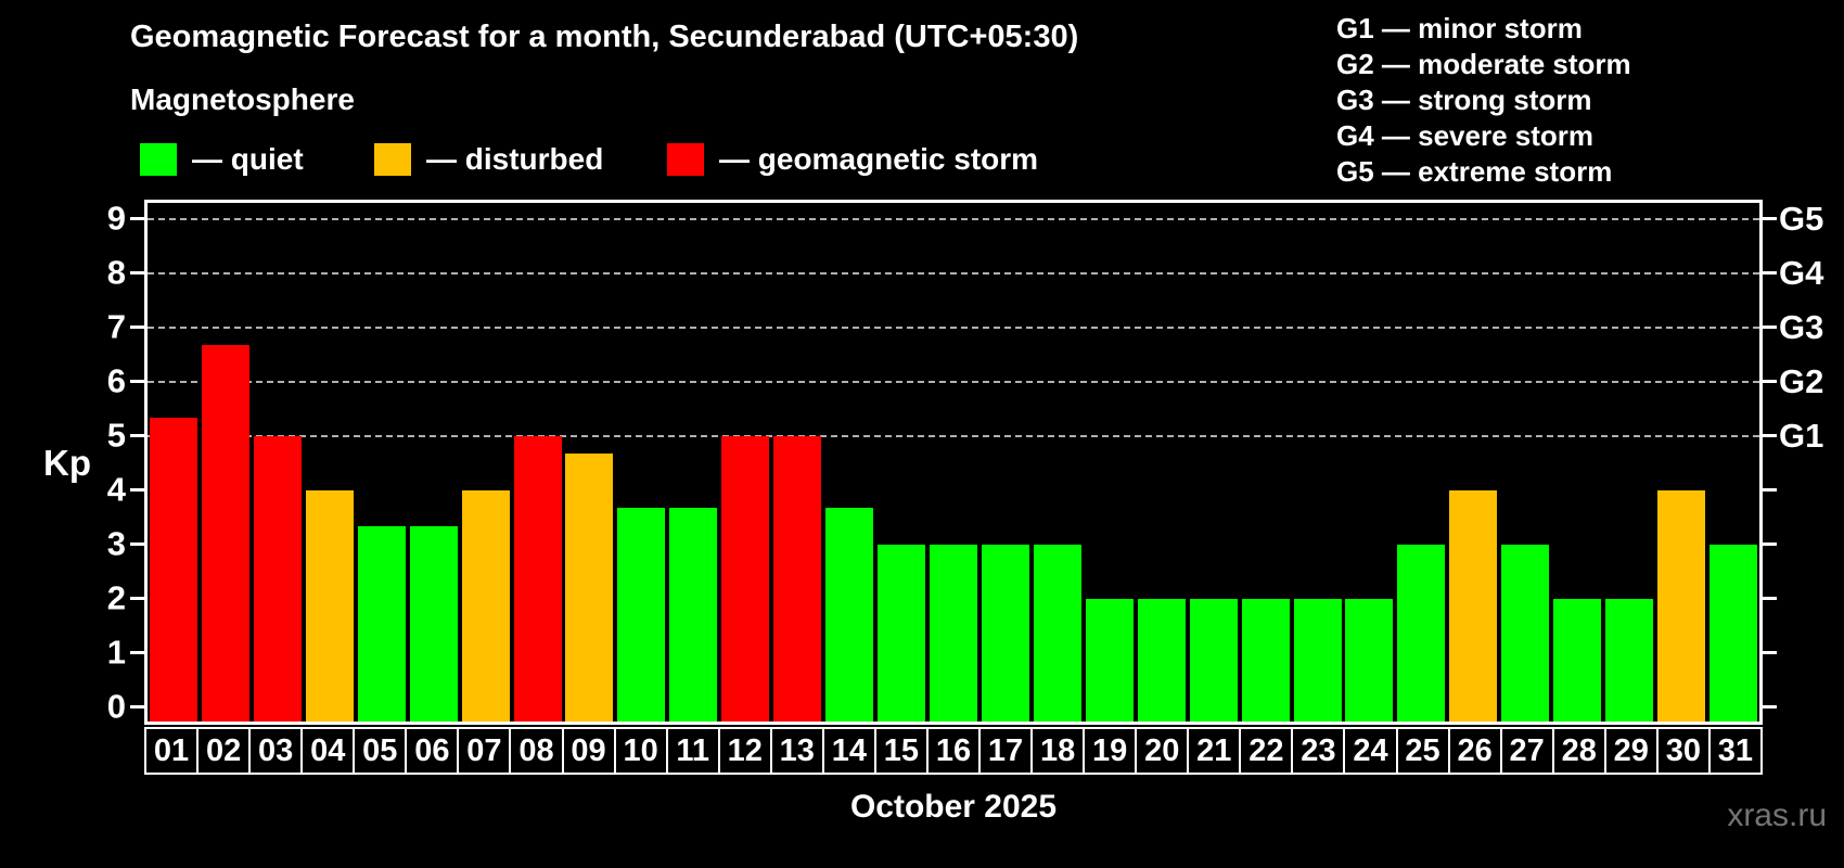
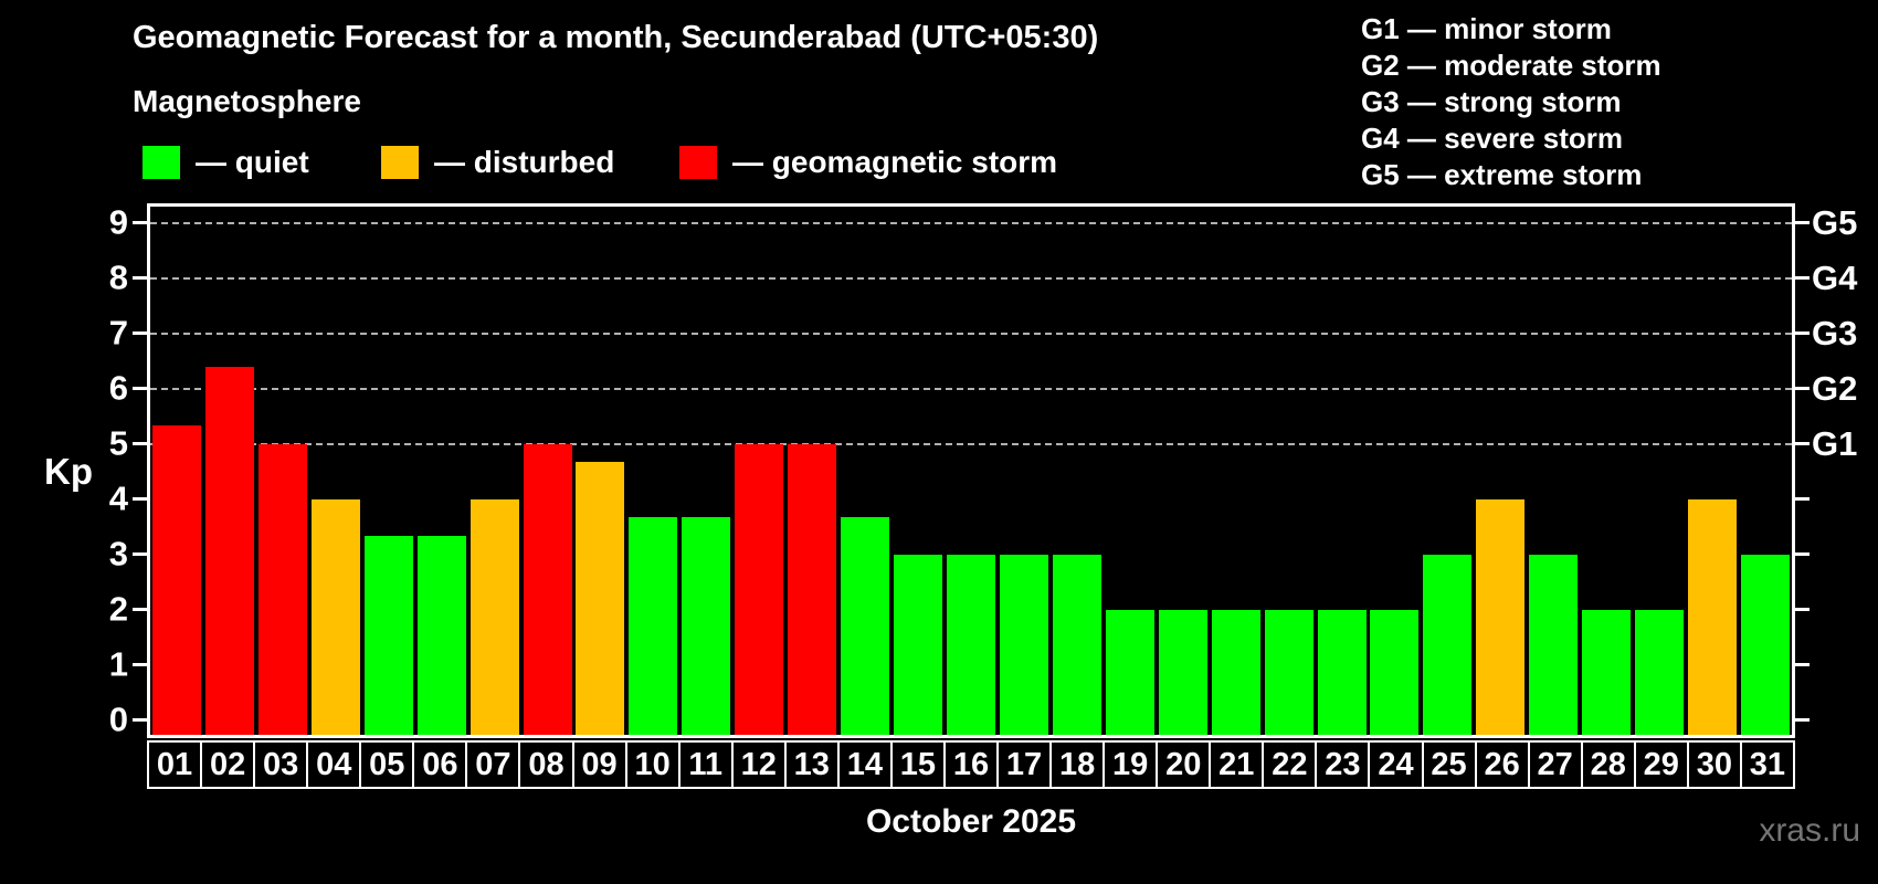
02: 6.7 -> 6.4
